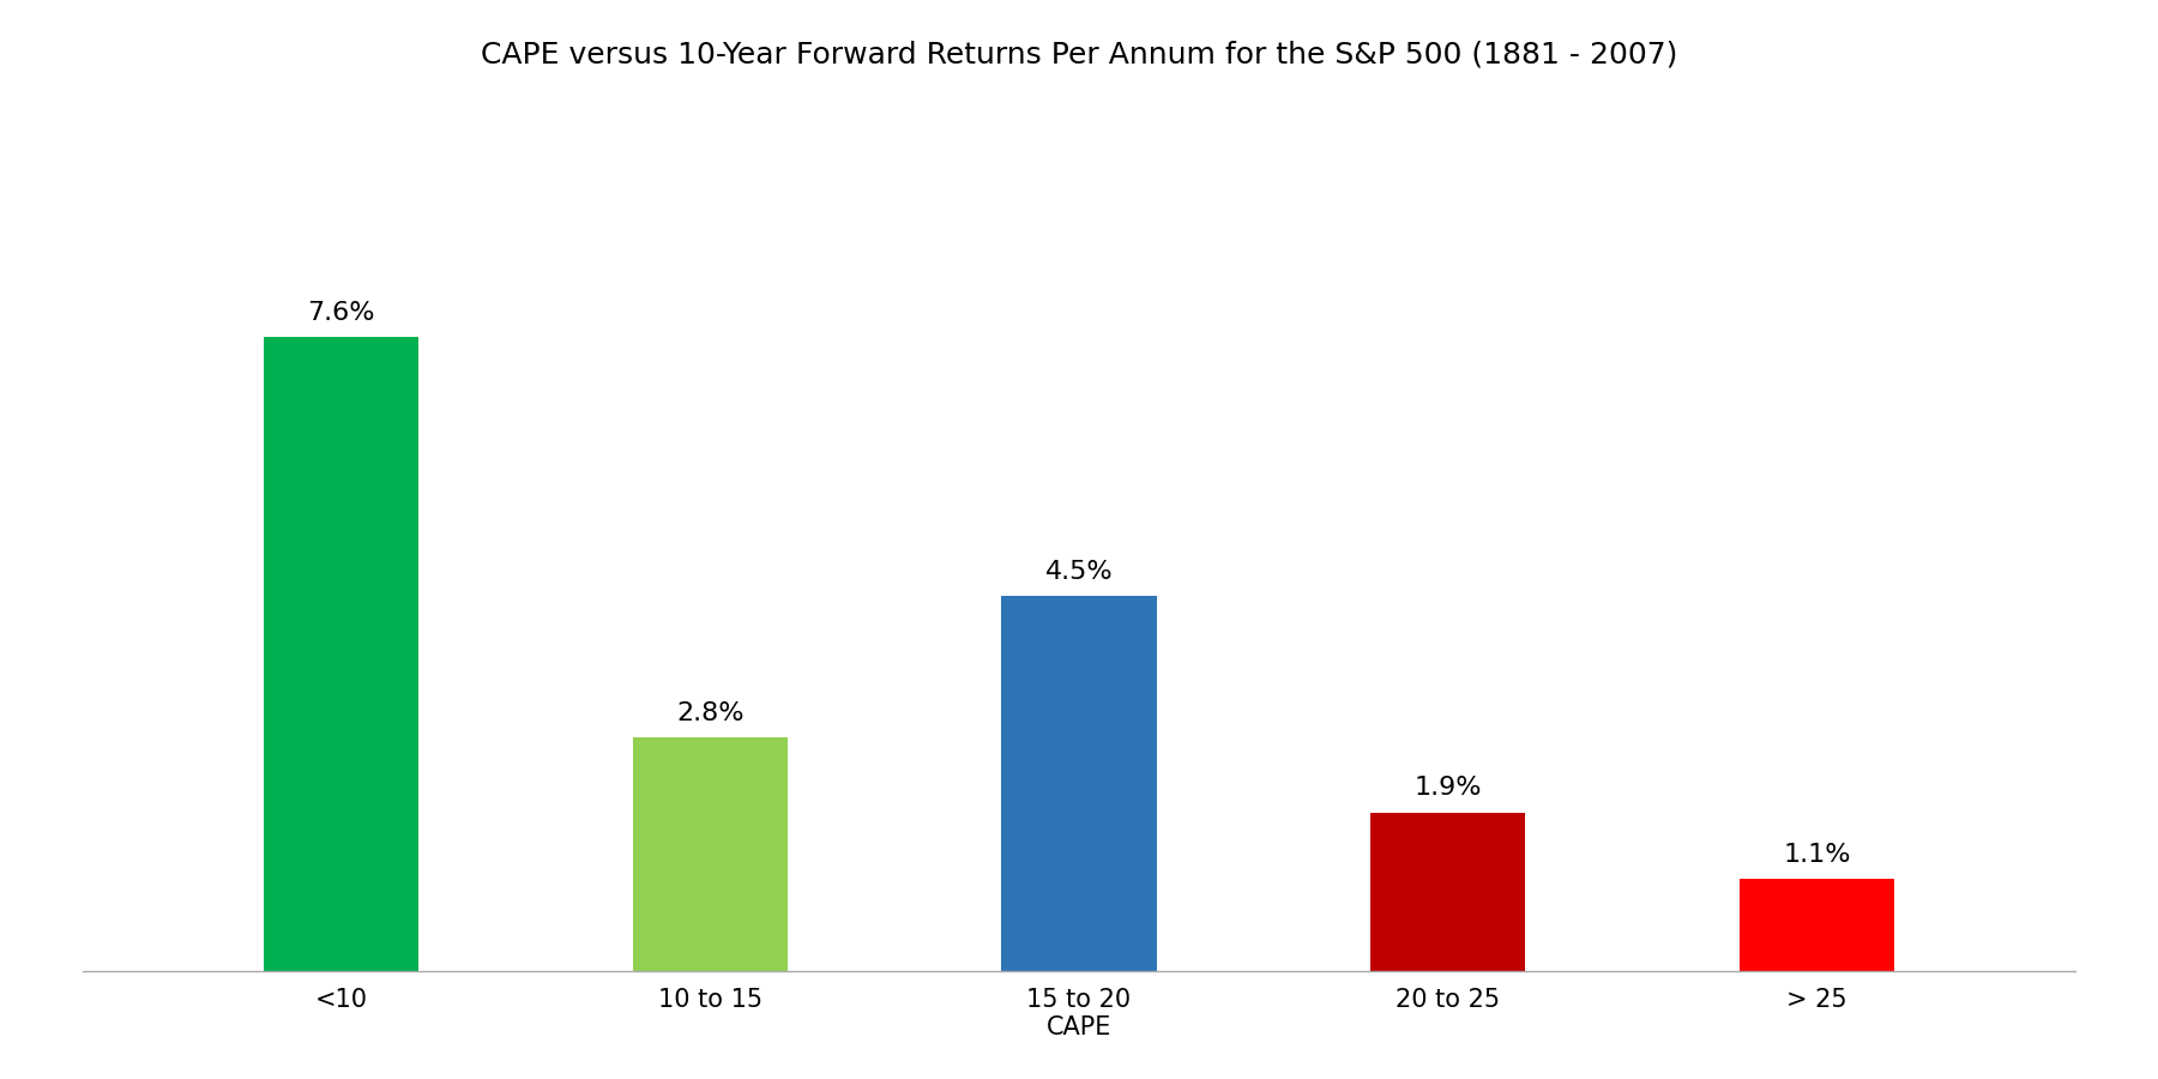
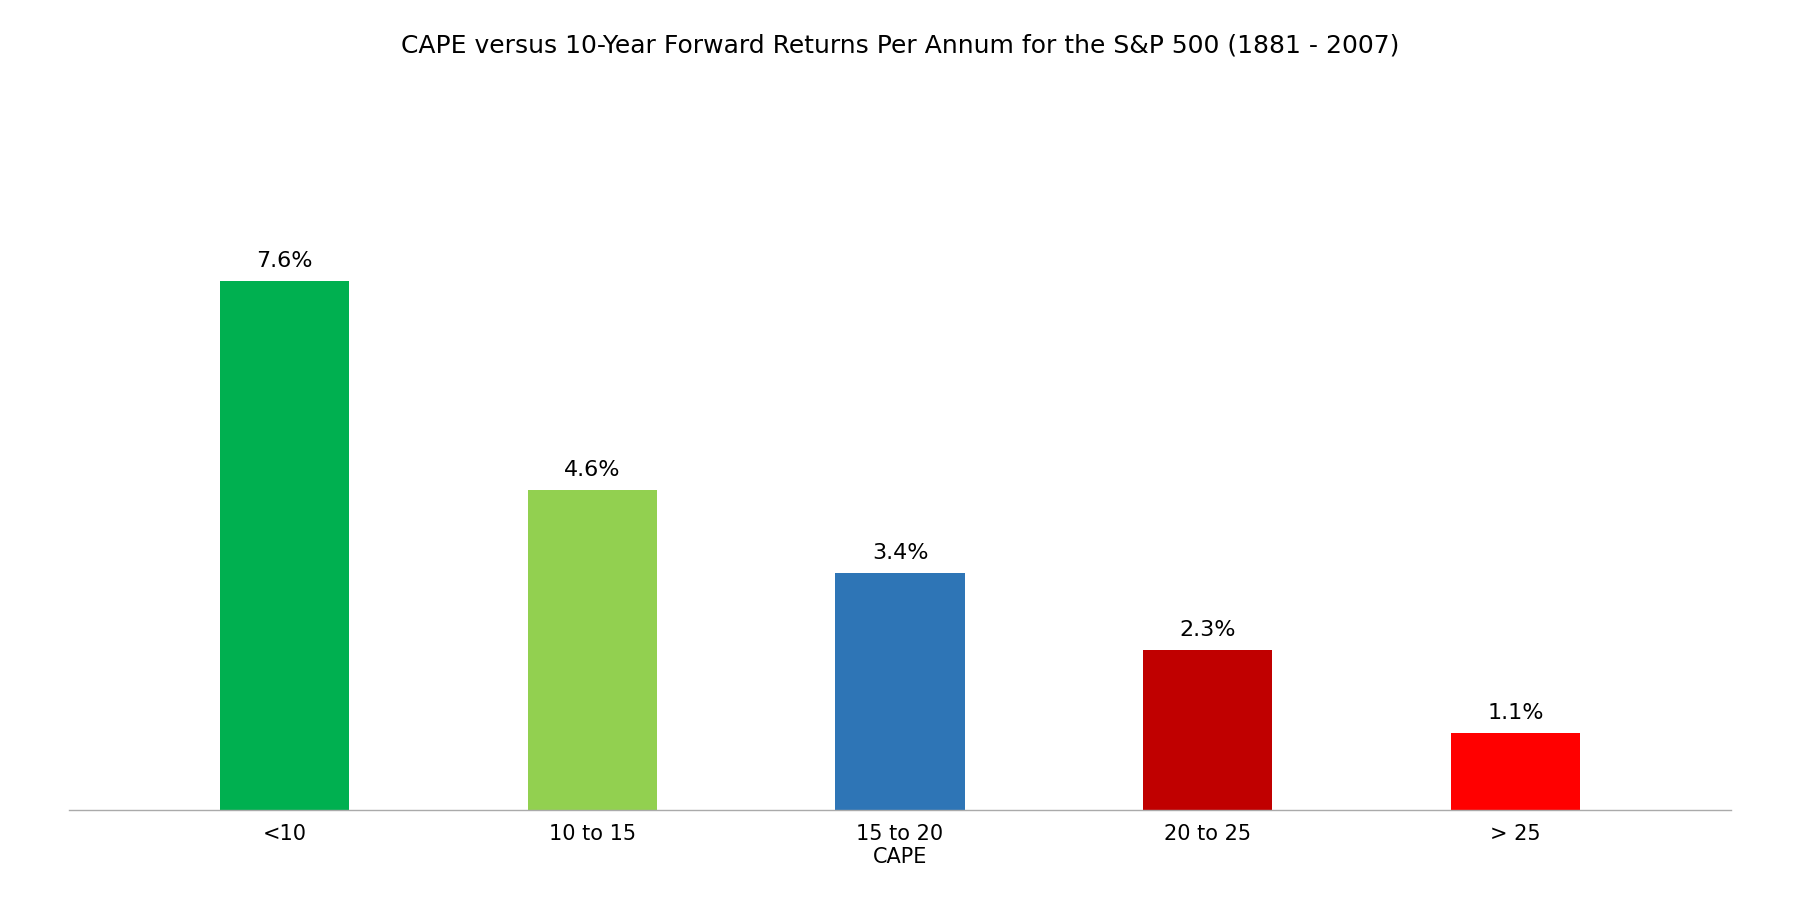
10 to 15: 2.8% -> 4.6%
15 to 20 CAPE: 4.5% -> 3.4%
20 to 25: 1.9% -> 2.3%
